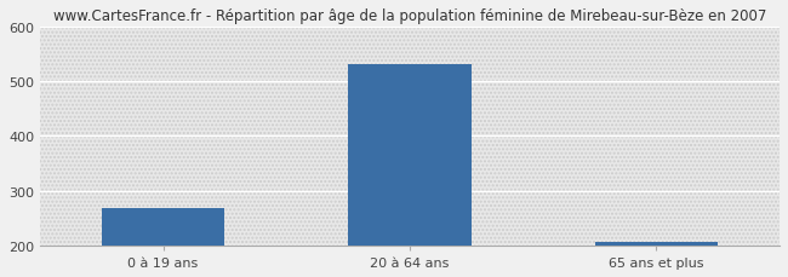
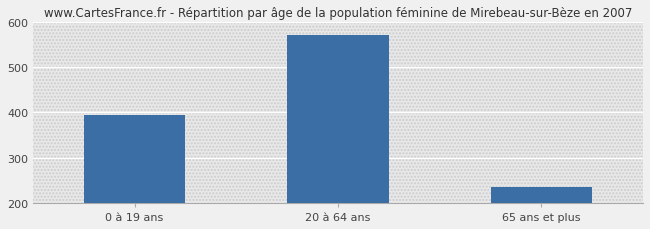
0 à 19 ans: 268 -> 395
20 à 64 ans: 531 -> 570
65 ans et plus: 207 -> 235
